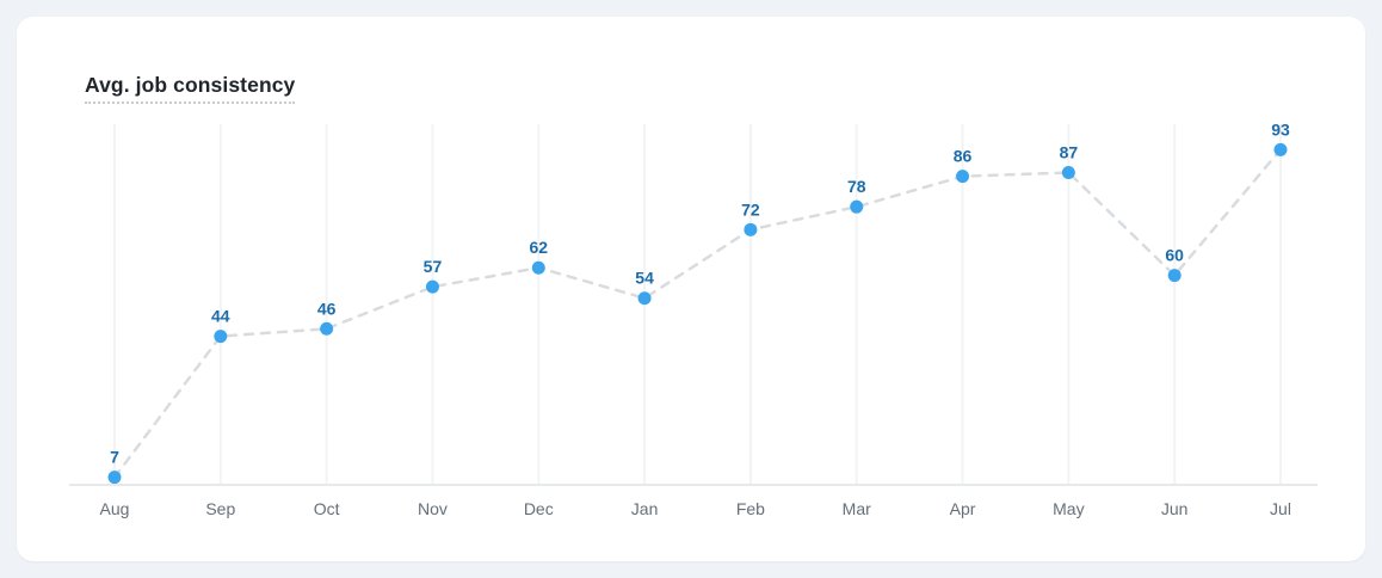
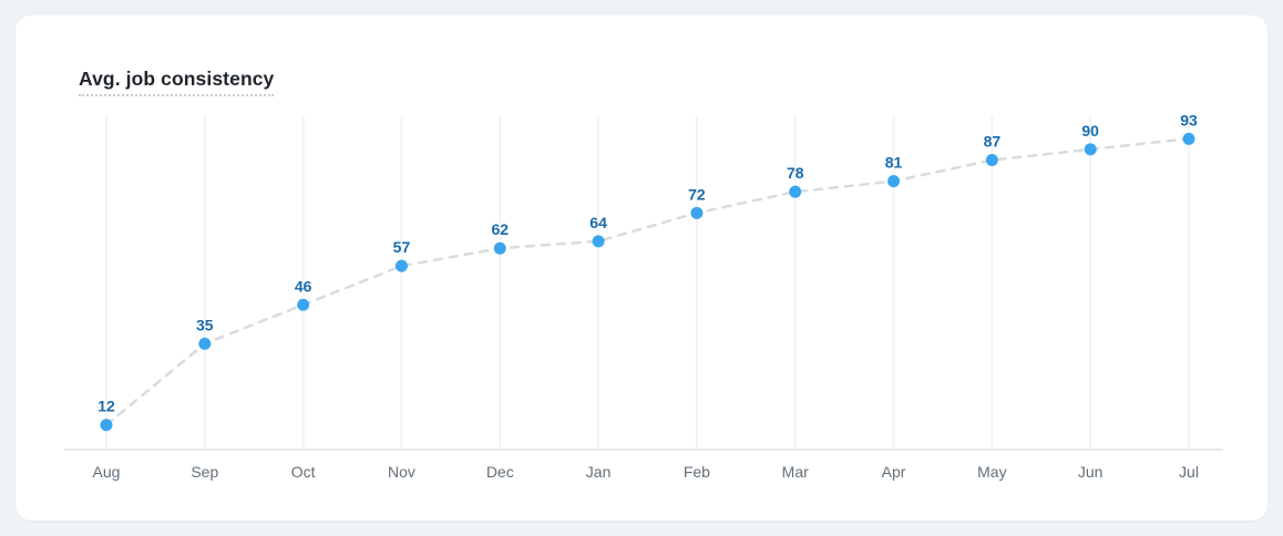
Aug: 7 -> 12
Sep: 44 -> 35
Jan: 54 -> 64
Apr: 86 -> 81
Jun: 60 -> 90
